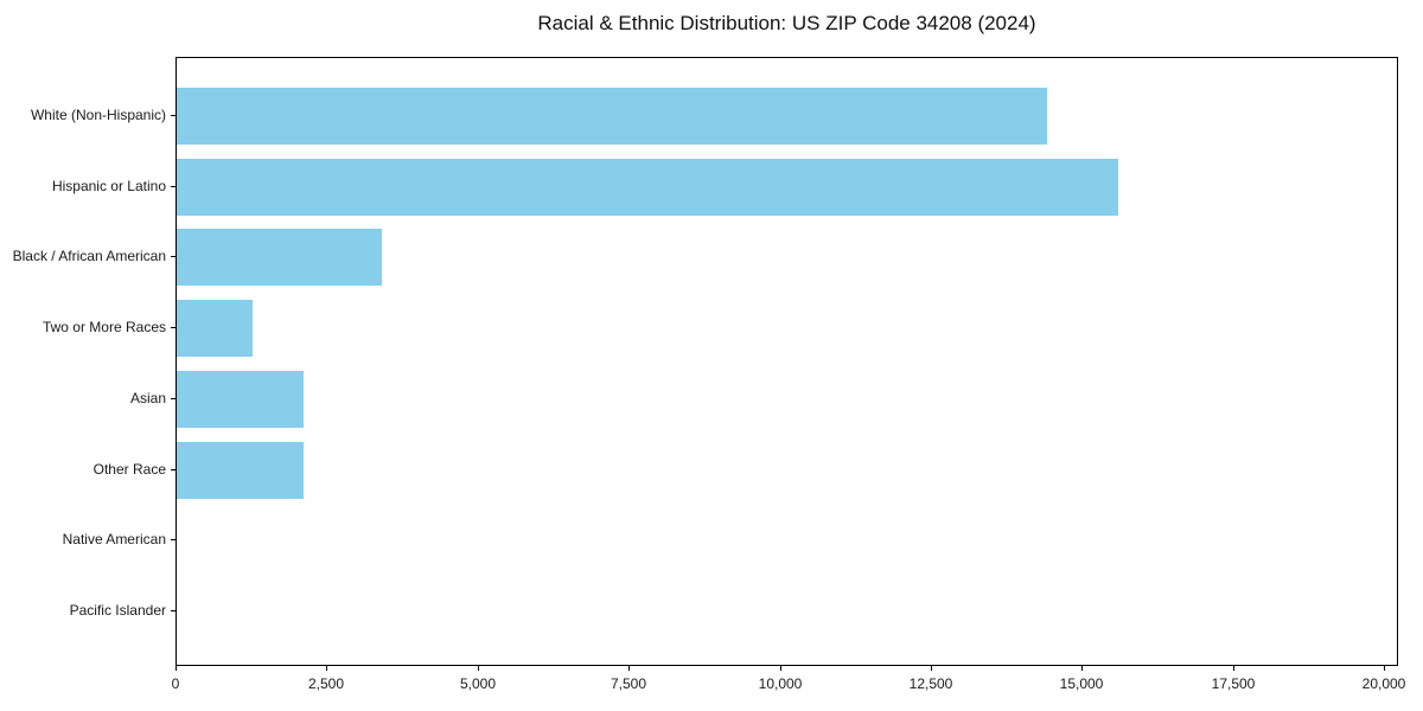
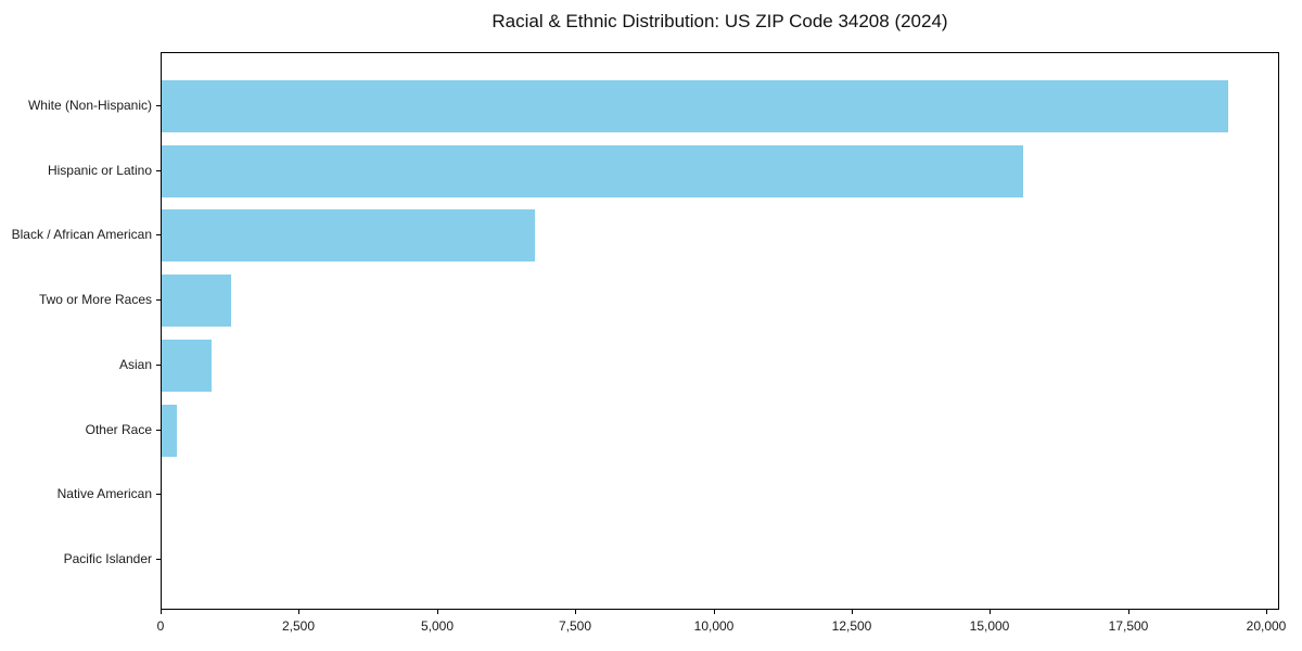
White (Non-Hispanic): 14400 -> 19300
Black / African American: 3400 -> 6800
Asian: 2100 -> 900
Other Race: 2100 -> 300
